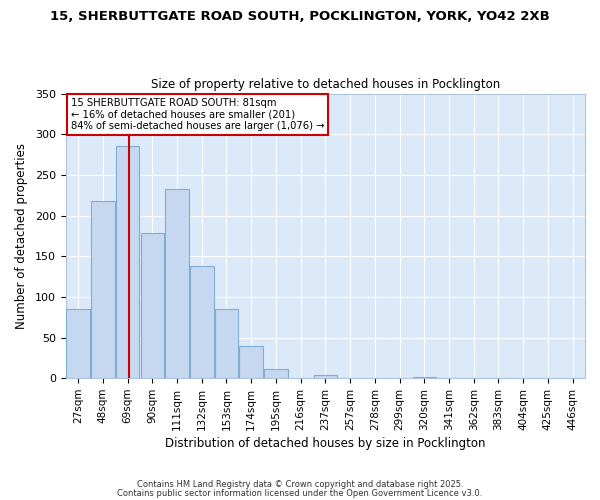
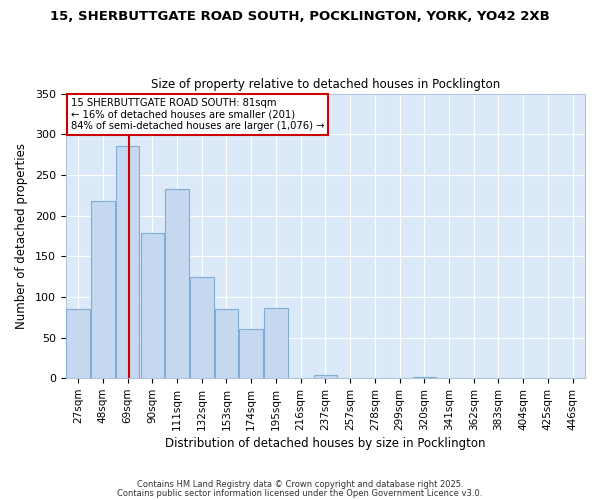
132sqm: 138 -> 124
174sqm: 40 -> 60
195sqm: 11 -> 86
